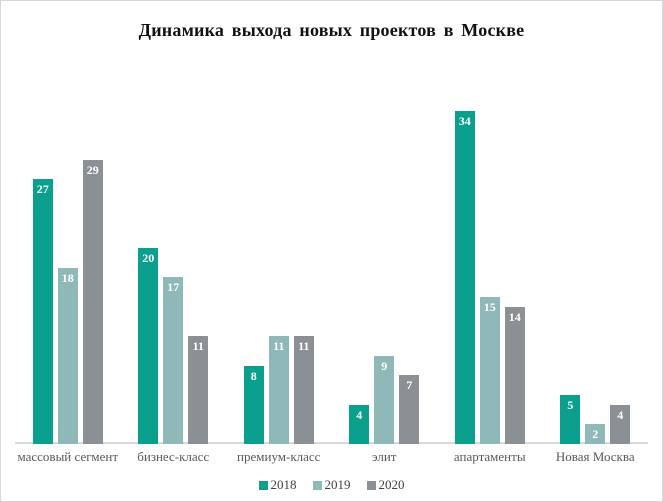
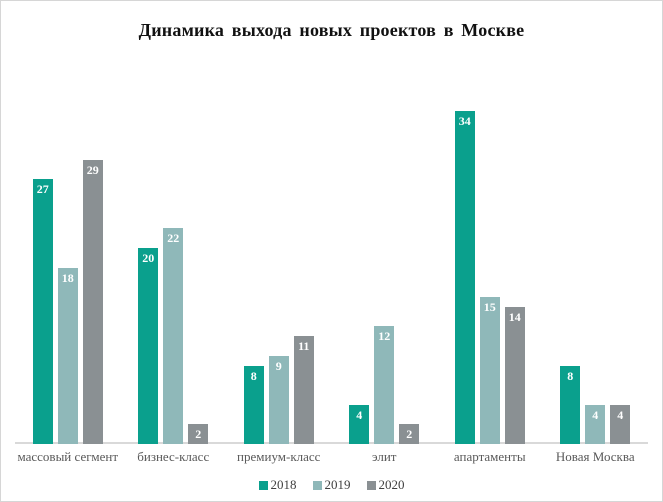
2019/бизнес-класс: 17 -> 22
2020/бизнес-класс: 11 -> 2
2019/премиум-класс: 11 -> 9
2019/элит: 9 -> 12
2020/элит: 7 -> 2
2018/Новая Москва: 5 -> 8
2019/Новая Москва: 2 -> 4
